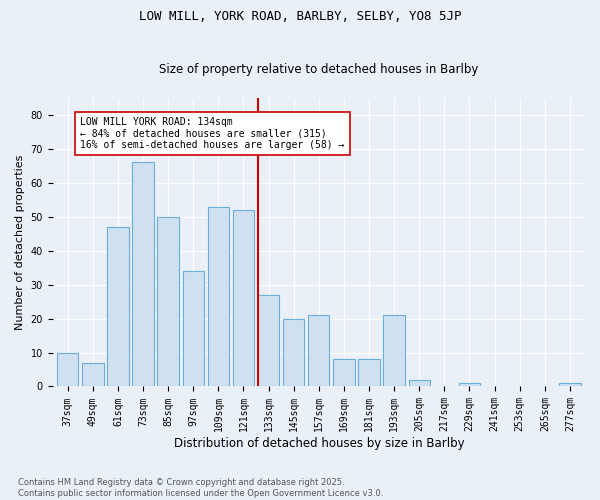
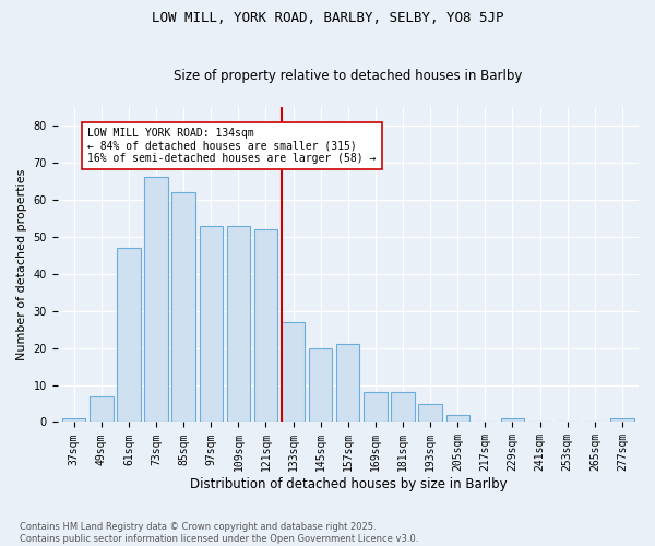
37sqm: 10 -> 1
85sqm: 50 -> 62
97sqm: 34 -> 53
193sqm: 21 -> 5
